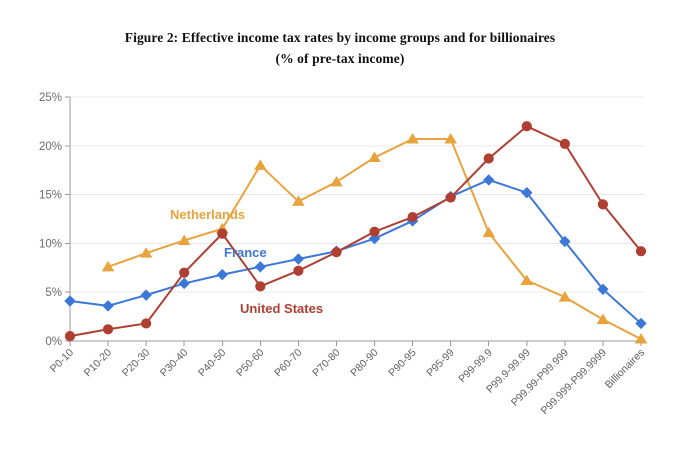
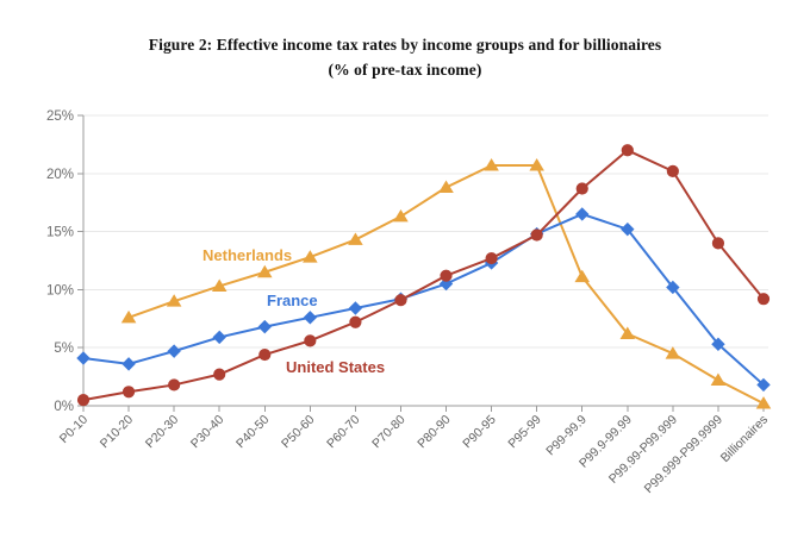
United States/P30-40: 7% -> 3%
United States/P40-50: 11% -> 4%
Netherlands/P50-60: 18% -> 13%
